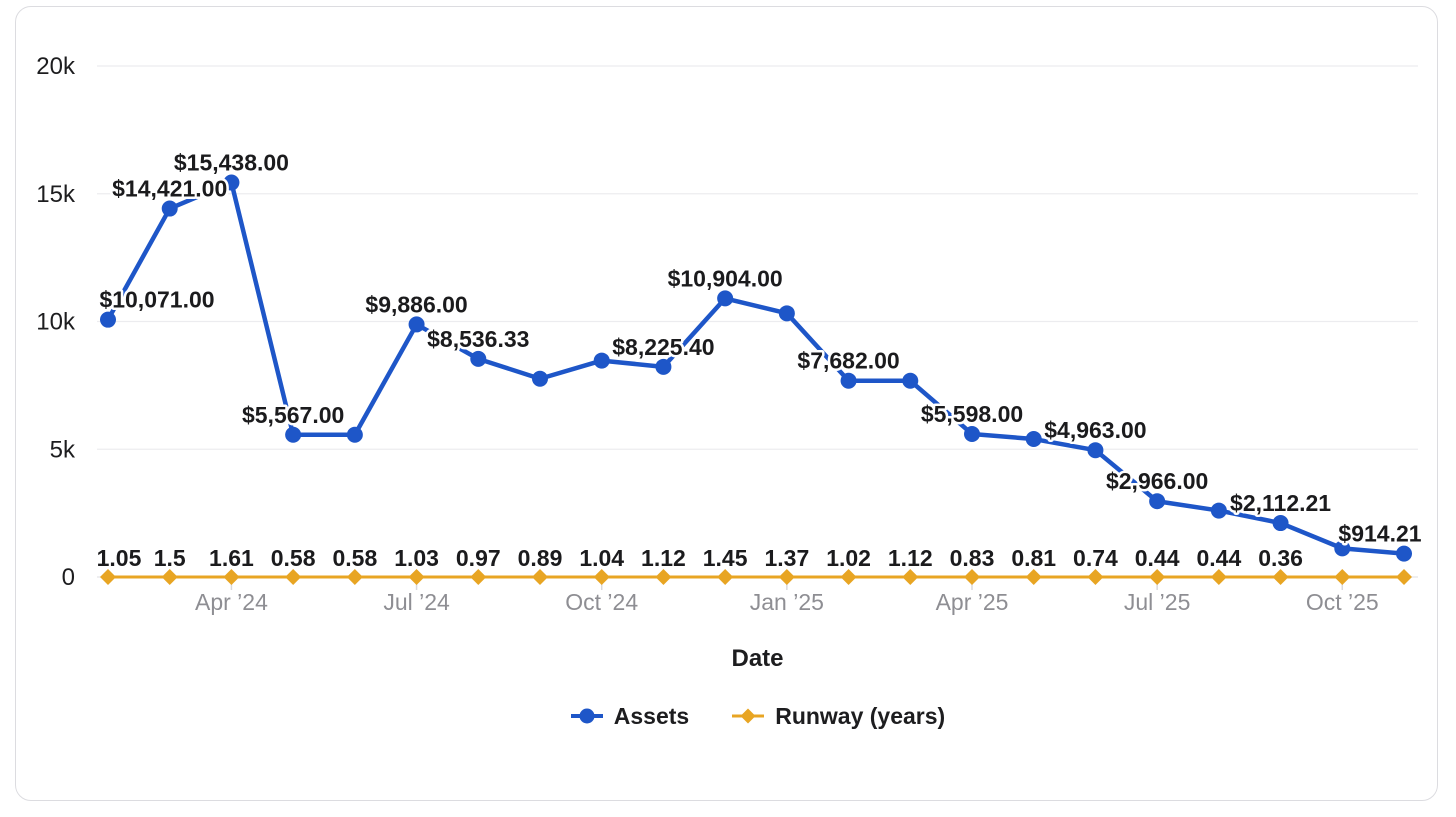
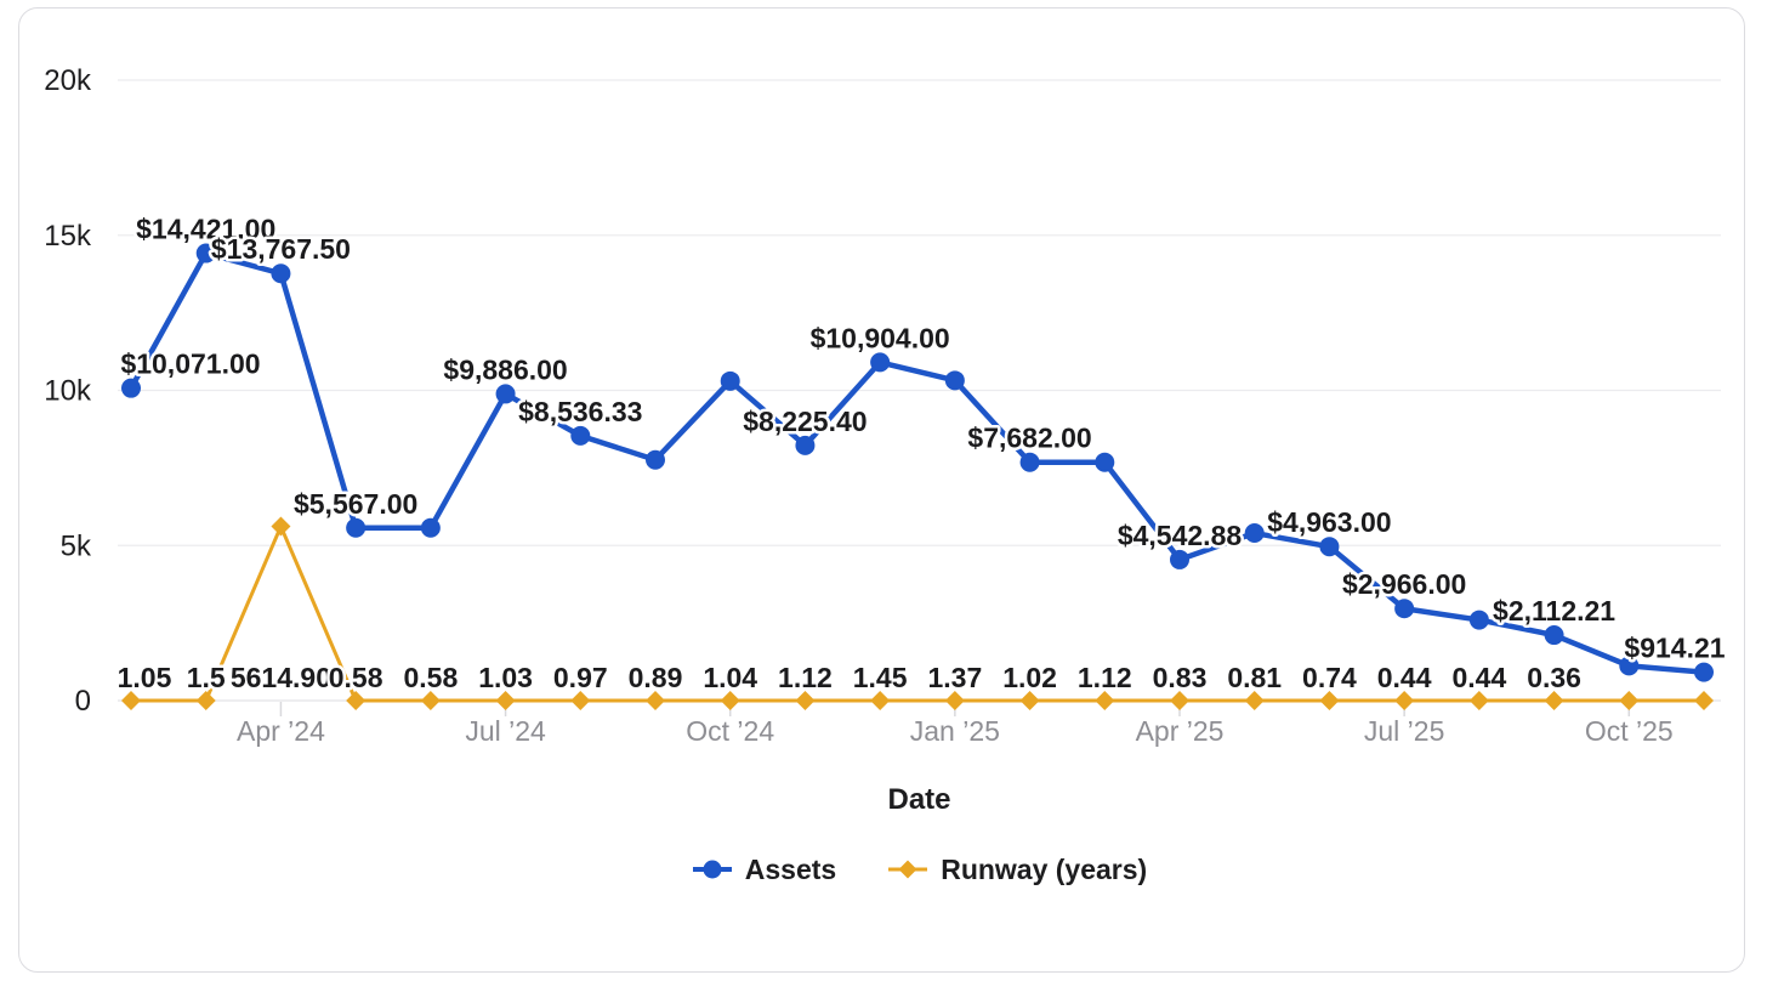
Assets/Apr ’24: $15,438.00 -> $13,767.50
Runway (years)/Apr ’24: 1.61 -> 5614.90
Assets/Oct ’24: 8.5k -> 10.3k
Assets/Apr ’25: $5,598.00 -> $4,542.88
